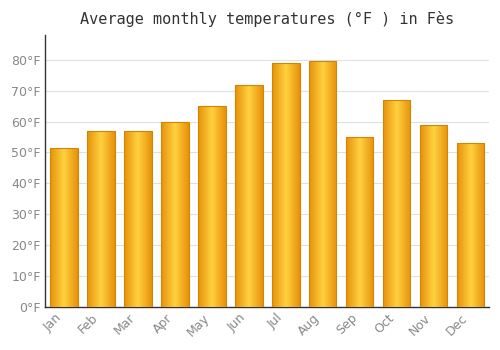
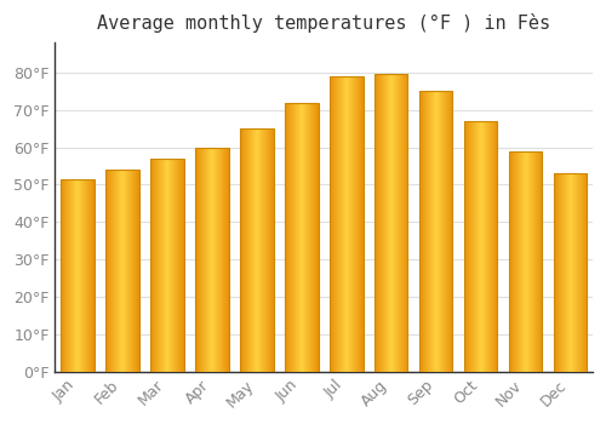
Feb: 57.0°F -> 54.0°F
Sep: 55.0°F -> 75.0°F
